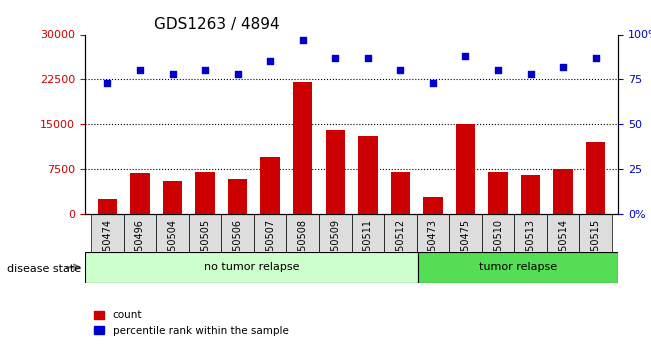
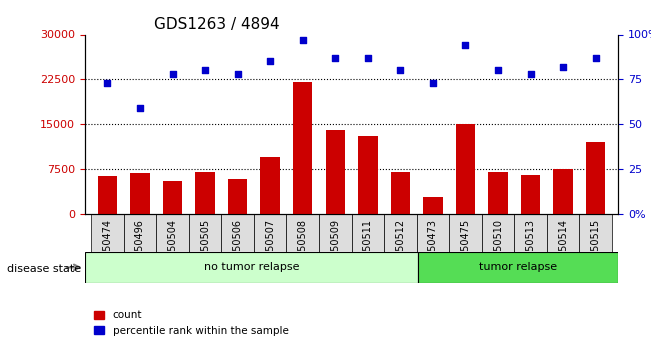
count/GSM50474: 2500 -> 6400
percentile rank within the sample/GSM50496: 80 -> 59
percentile rank within the sample/GSM50475: 88 -> 94
